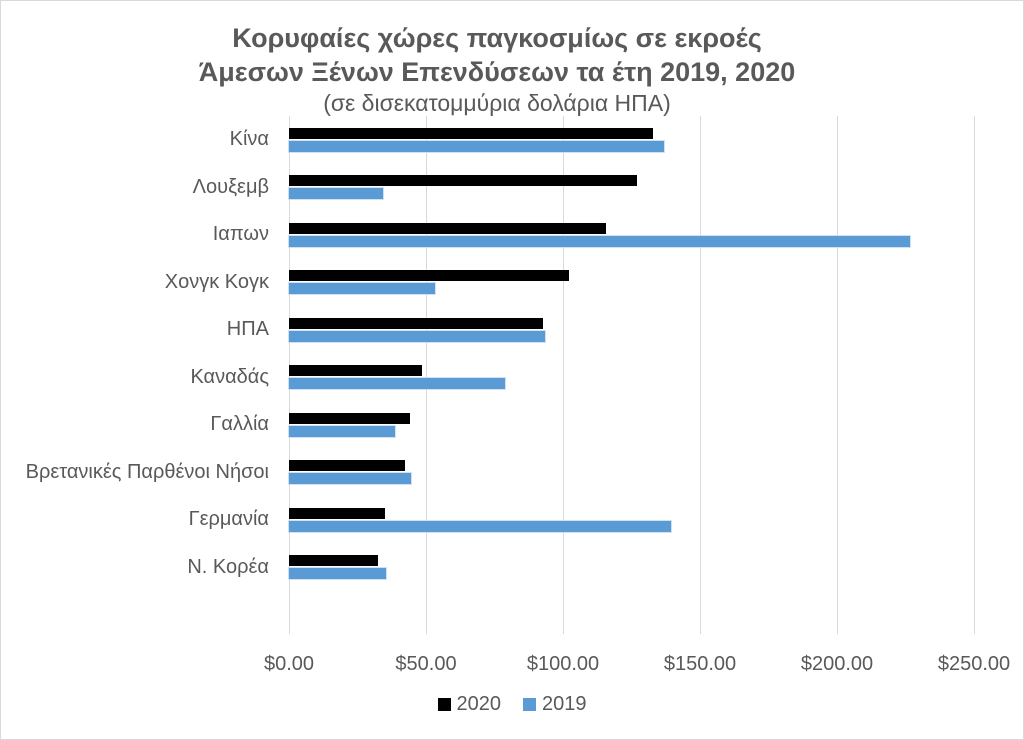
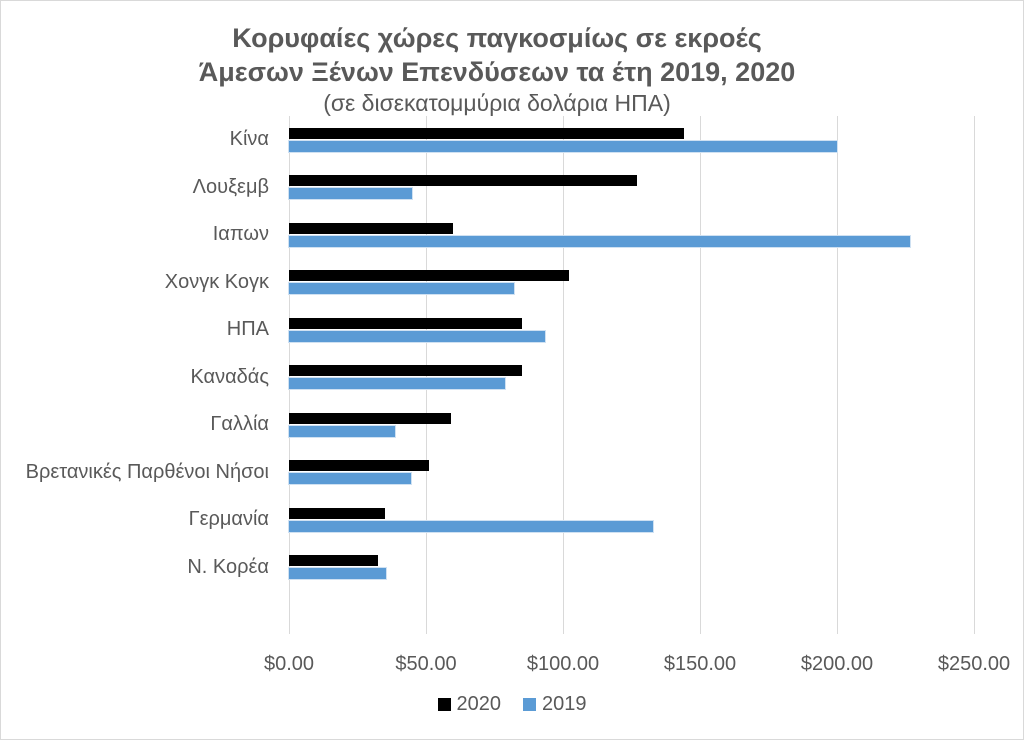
2020/Κίνα: $133 -> $144
2019/Κίνα: $137 -> $200
2019/Λουξεμβ: $34 -> $45
2020/Ιαπων: $116 -> $60
2019/Χονγκ Κογκ: $53 -> $82
2020/ΗΠΑ: $93 -> $85
2020/Καναδάς: $49 -> $85
2020/Γαλλία: $44 -> $59
2020/Βρετανικές Παρθένοι Νήσοι: $42 -> $51
2019/Γερμανία: $139 -> $133
